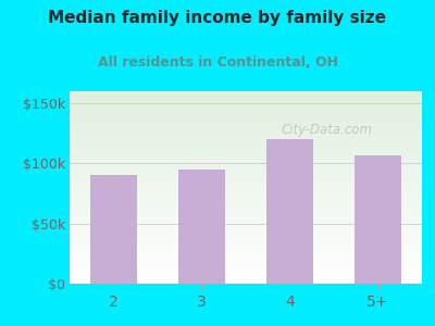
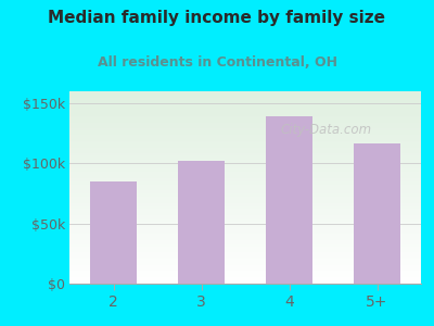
2: $90k -> $85k
3: $95k -> $102k
4: $120k -> $139k
5+: $107k -> $117k
